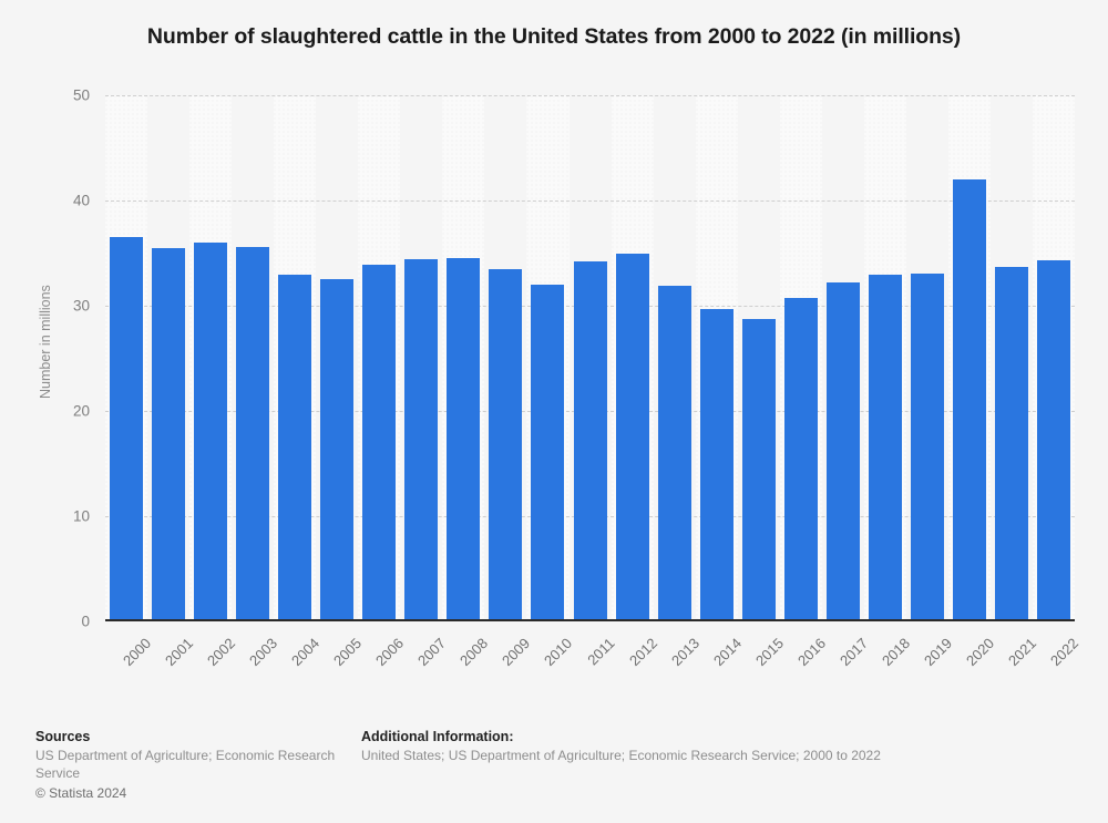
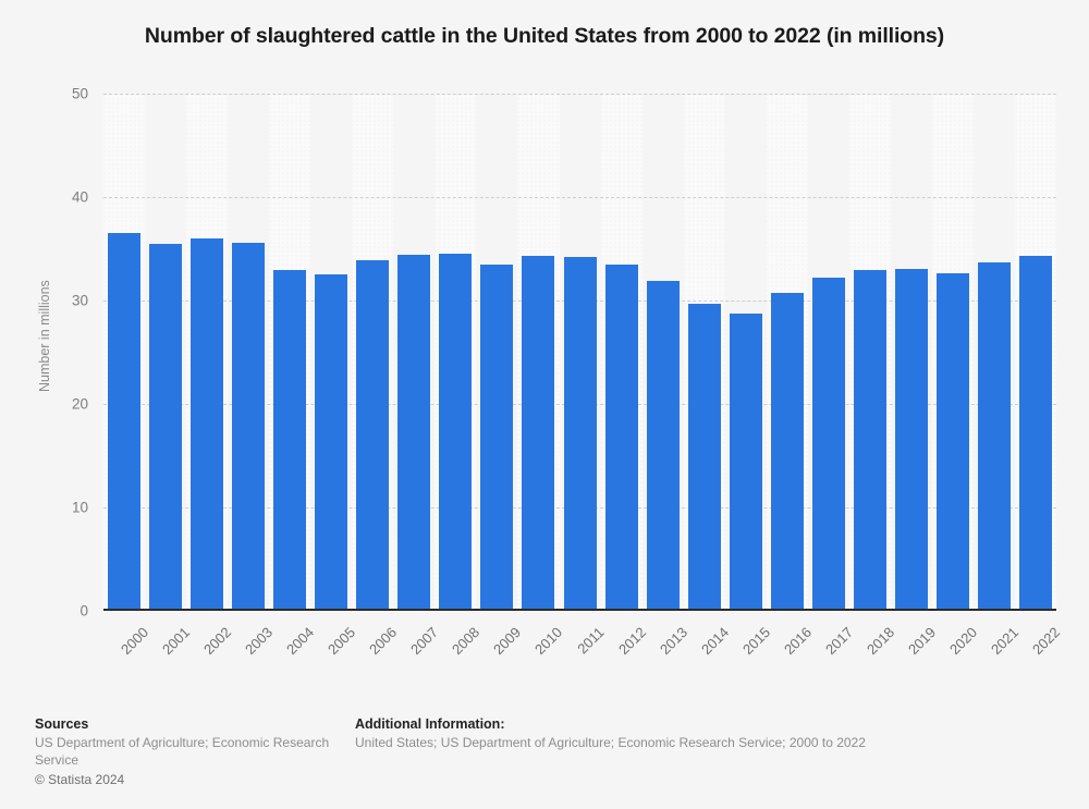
2010: 32 -> 34
2012: 35 -> 34
2020: 42 -> 33
